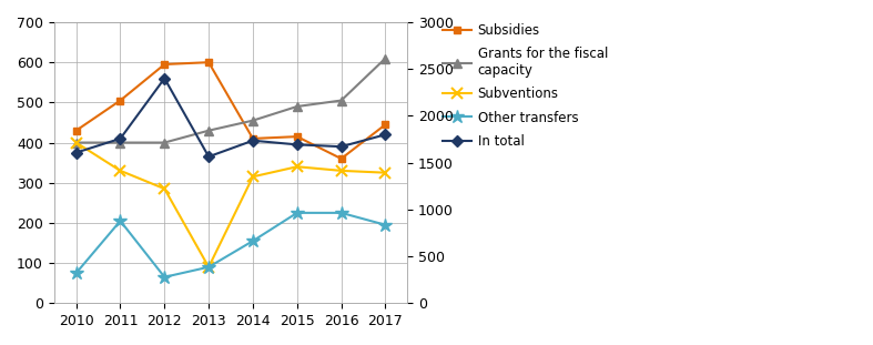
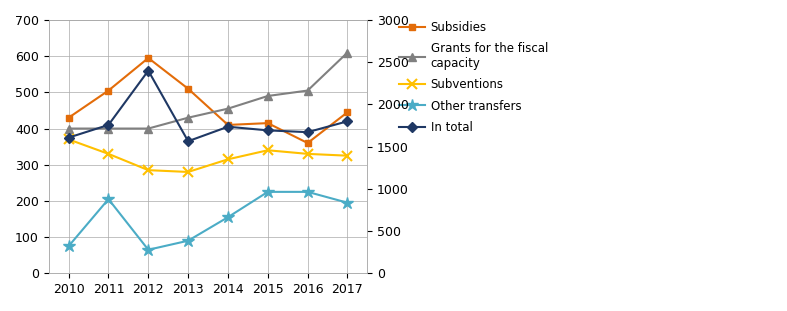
Subventions/2010: 400 -> 370
Subsidies/2013: 600 -> 510
Subventions/2013: 90 -> 280
